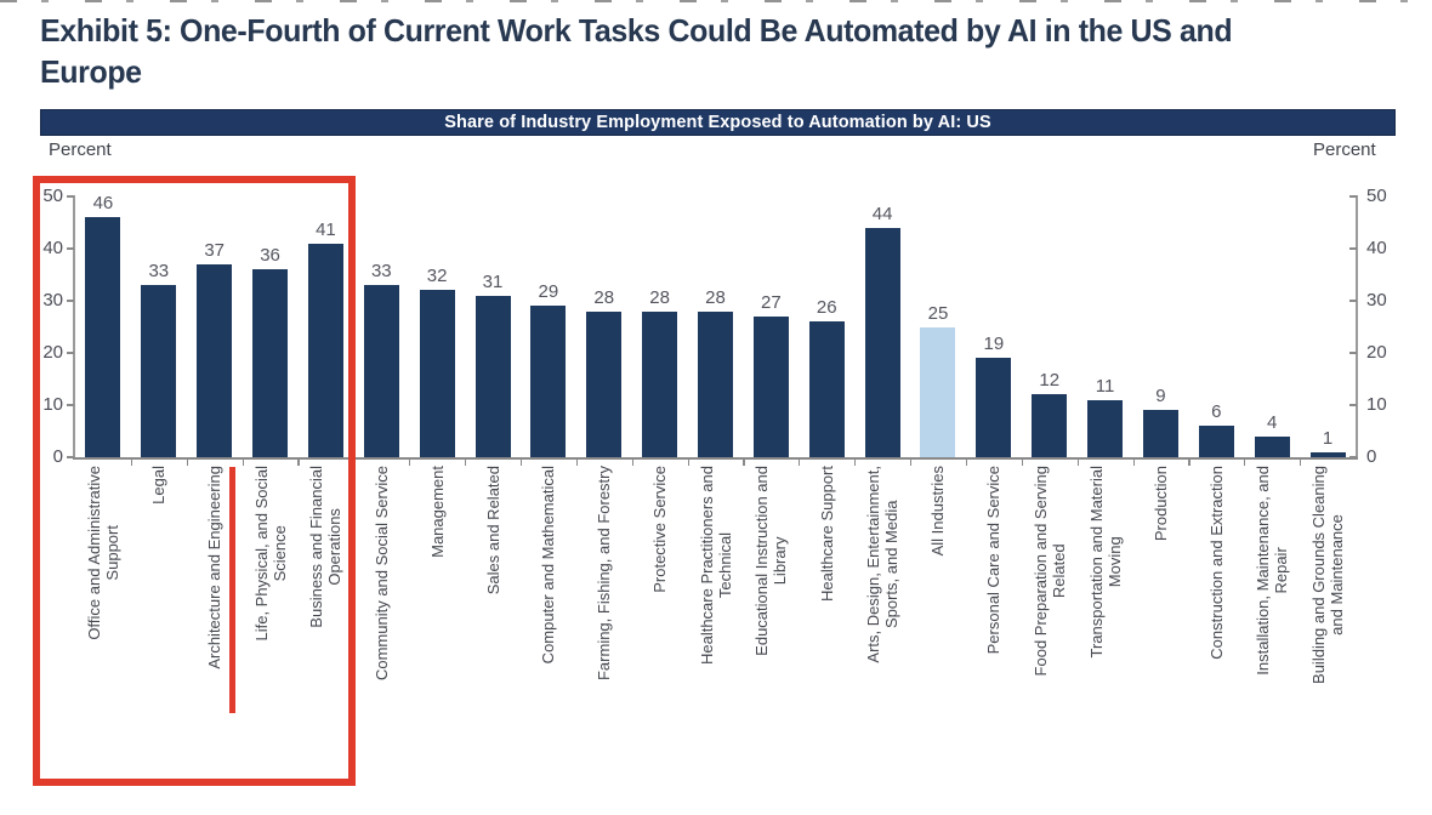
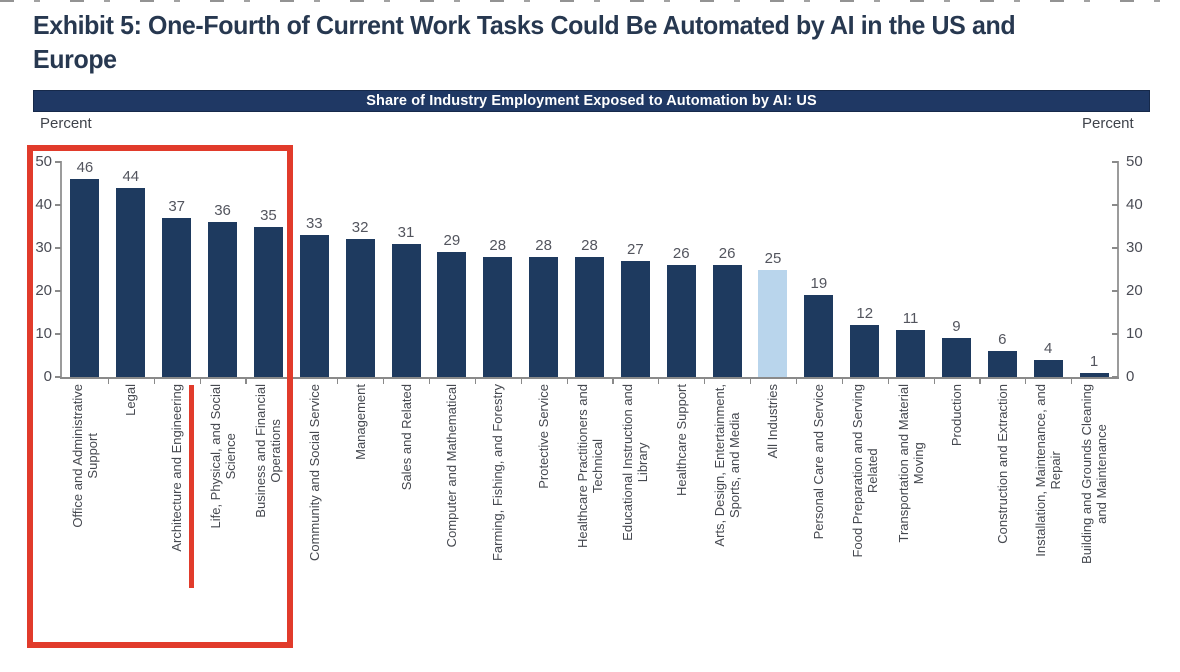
Legal: 33 -> 44
Business and Financial Operations: 41 -> 35
Arts, Design, Entertainment, Sports, and Media: 44 -> 26
